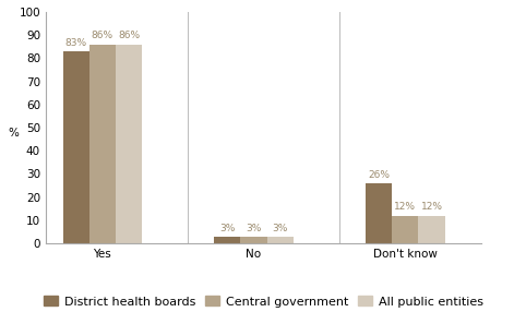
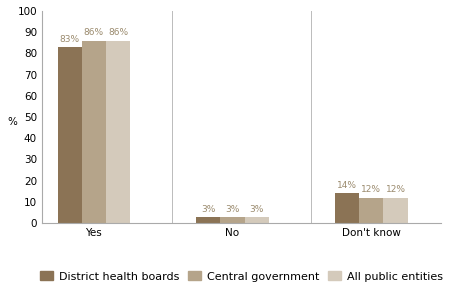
District health boards/Don't know: 26% -> 14%
